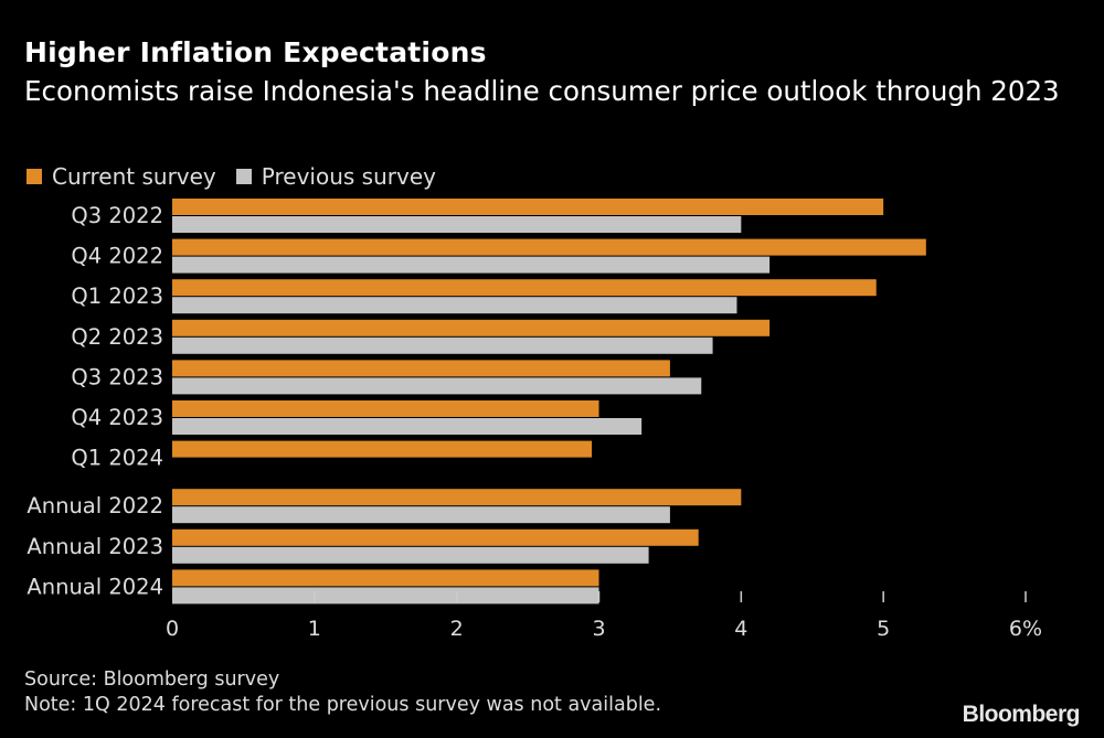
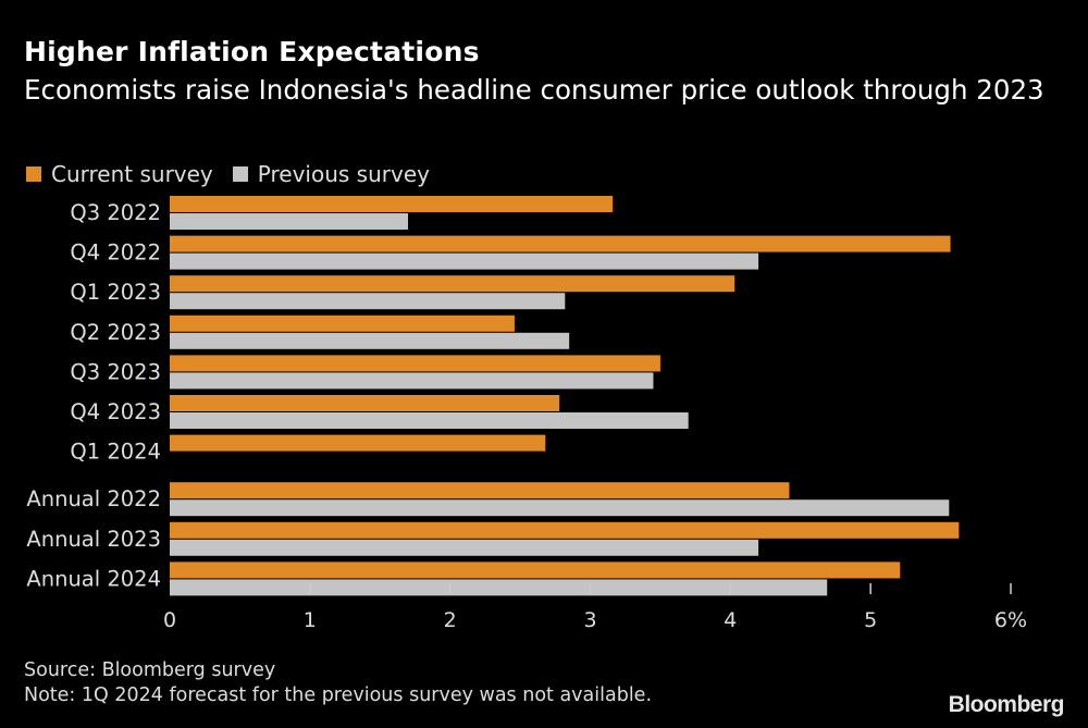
Current survey/Q3 2022: 5.00% -> 3.16%
Previous survey/Q3 2022: 4.00% -> 1.70%
Current survey/Q4 2022: 5.30% -> 5.57%
Current survey/Q1 2023: 4.95% -> 4.03%
Previous survey/Q1 2023: 3.97% -> 2.82%
Current survey/Q2 2023: 4.20% -> 2.46%
Previous survey/Q2 2023: 3.80% -> 2.85%
Previous survey/Q3 2023: 3.72% -> 3.45%
Current survey/Q4 2023: 3.00% -> 2.78%
Previous survey/Q4 2023: 3.30% -> 3.70%
Current survey/Q1 2024: 2.95% -> 2.68%
Current survey/Annual 2022: 4.00% -> 4.42%
Previous survey/Annual 2022: 3.50% -> 5.56%
Current survey/Annual 2023: 3.70% -> 5.63%
Previous survey/Annual 2023: 3.35% -> 4.20%
Current survey/Annual 2024: 3.00% -> 5.21%
Previous survey/Annual 2024: 3.00% -> 4.69%
